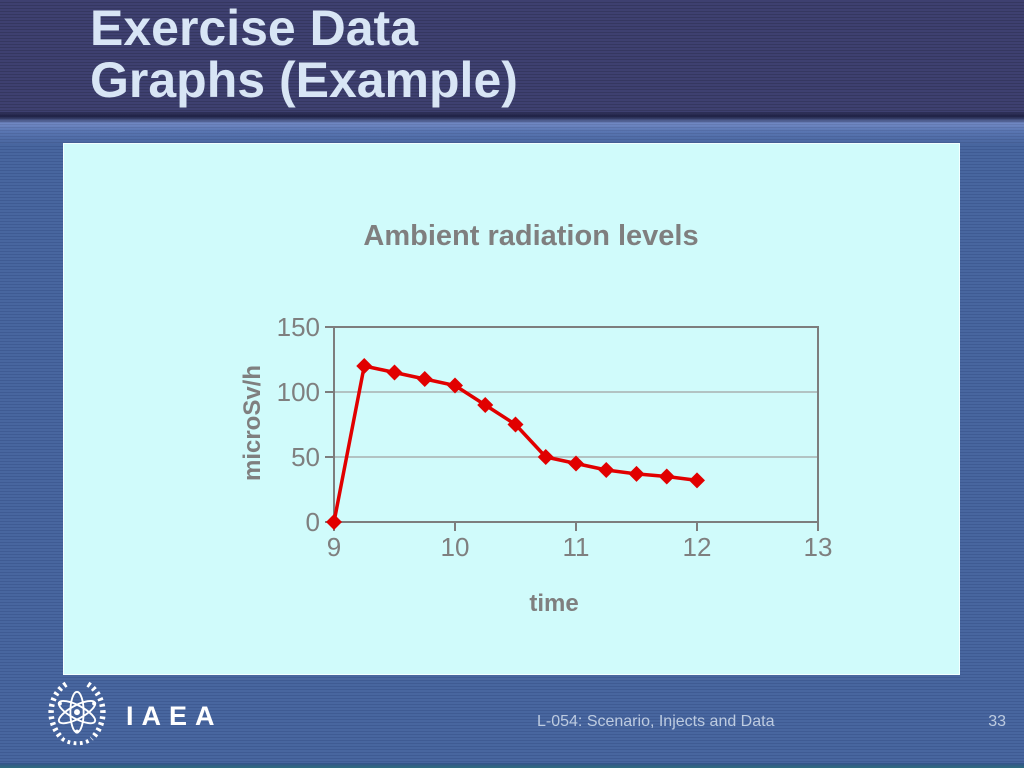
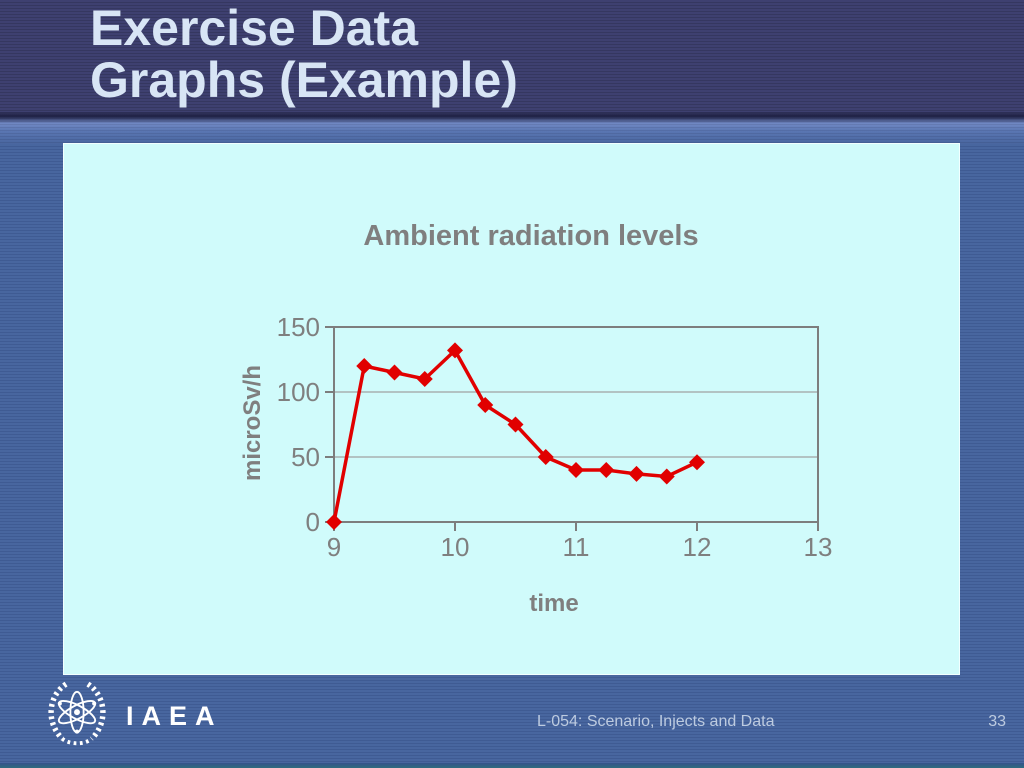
10: 105 -> 132
11: 45 -> 40
12: 32 -> 46
